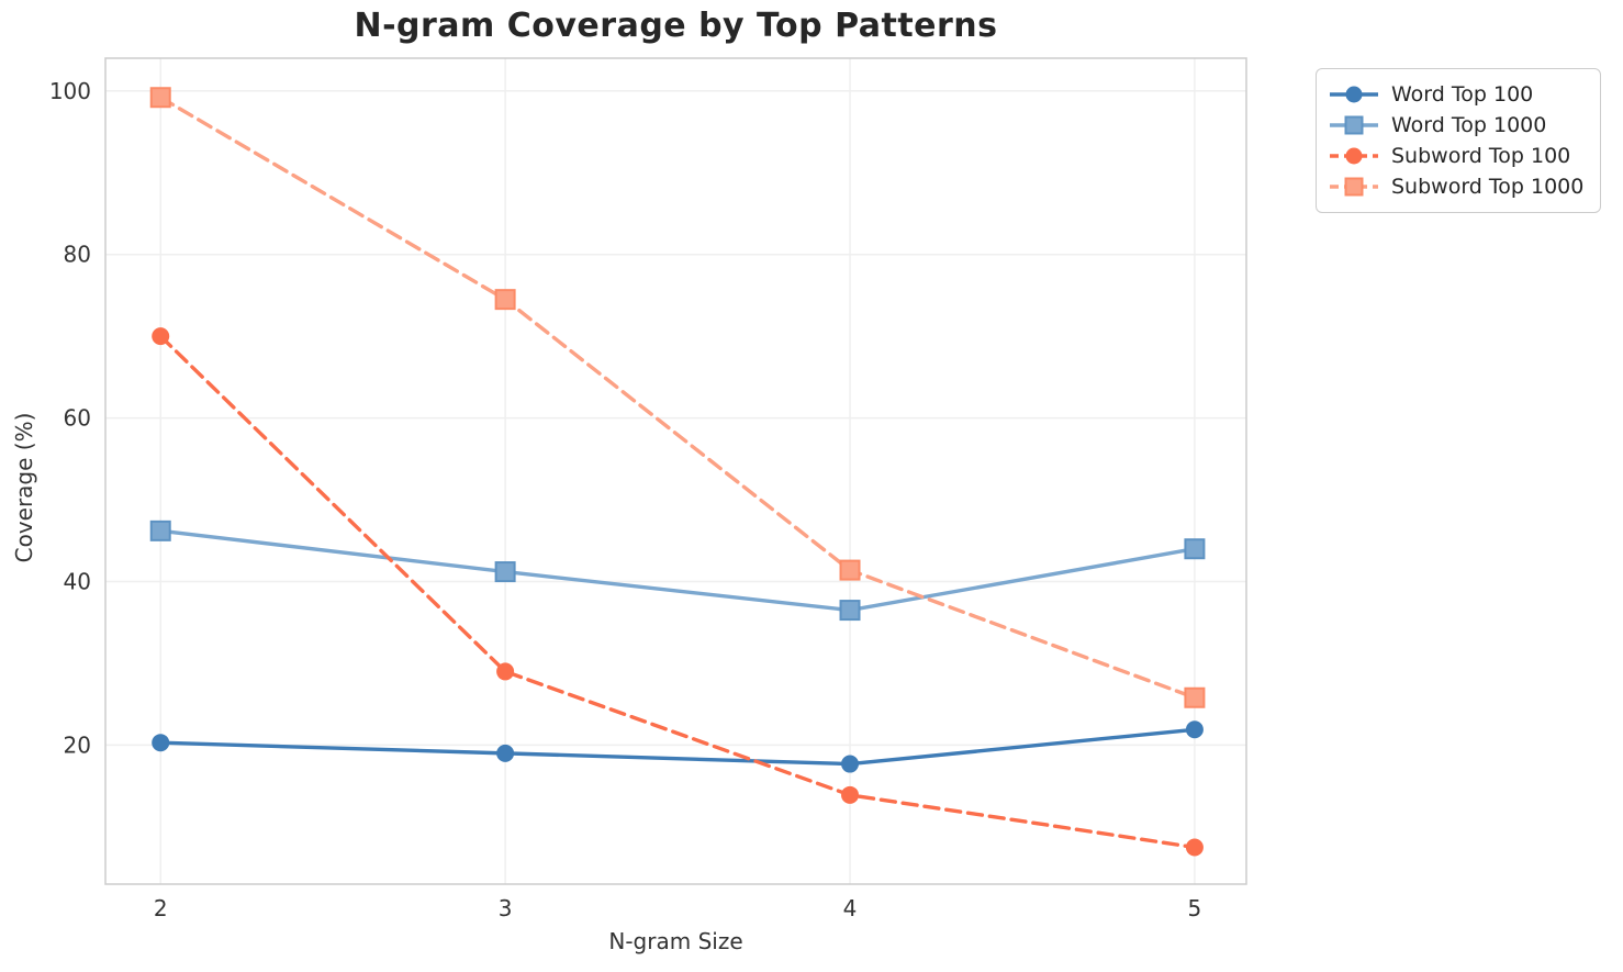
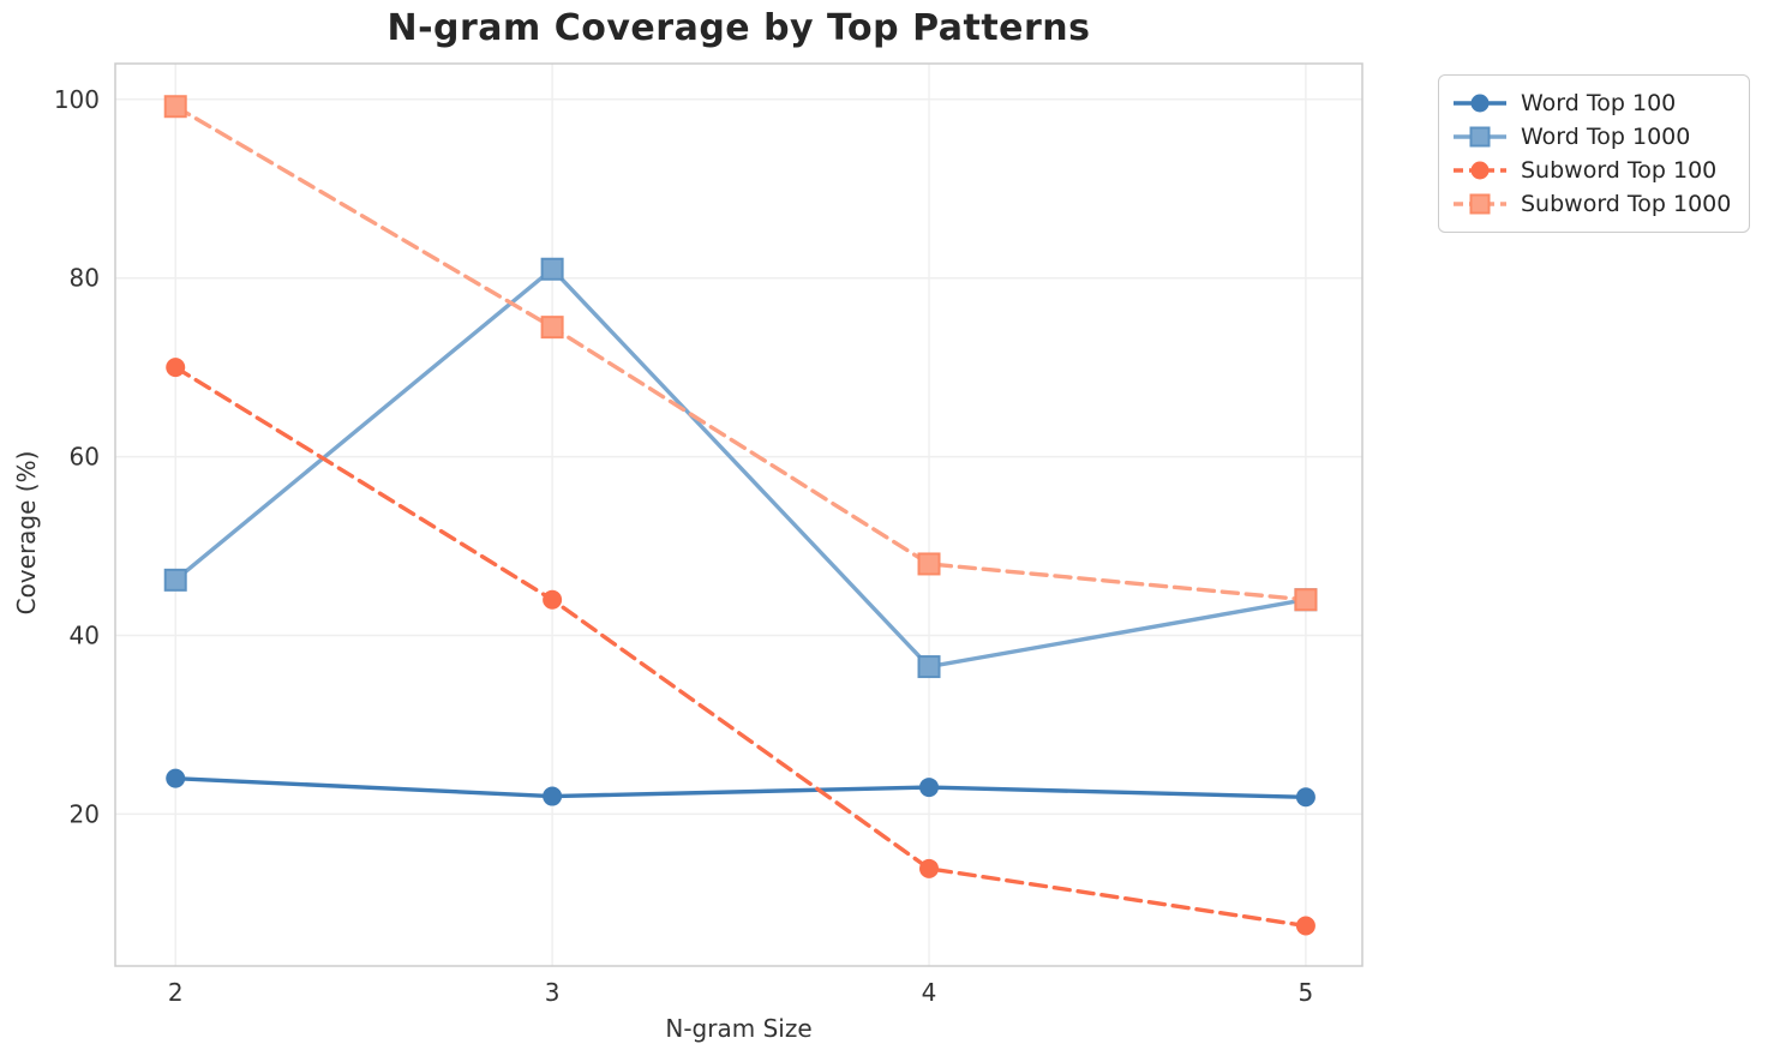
Word Top 100/2: 20 -> 24
Word Top 100/3: 19 -> 22
Word Top 1000/3: 41 -> 81
Subword Top 100/3: 29 -> 44
Word Top 100/4: 18 -> 23
Subword Top 1000/4: 41 -> 48
Subword Top 1000/5: 26 -> 44
